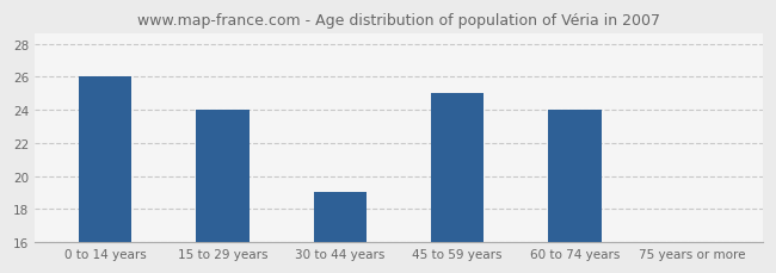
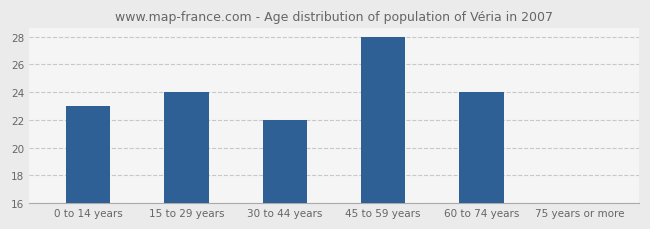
0 to 14 years: 26 -> 23
30 to 44 years: 19 -> 22
45 to 59 years: 25 -> 28
